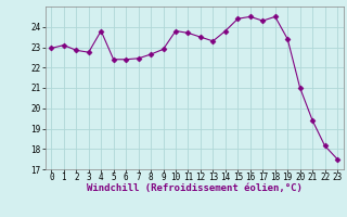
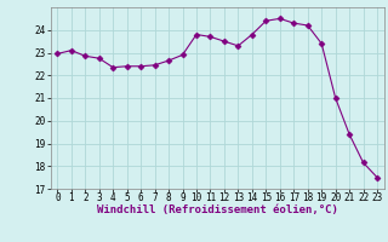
4: 23.8 -> 22.4
18: 24.5 -> 24.2
